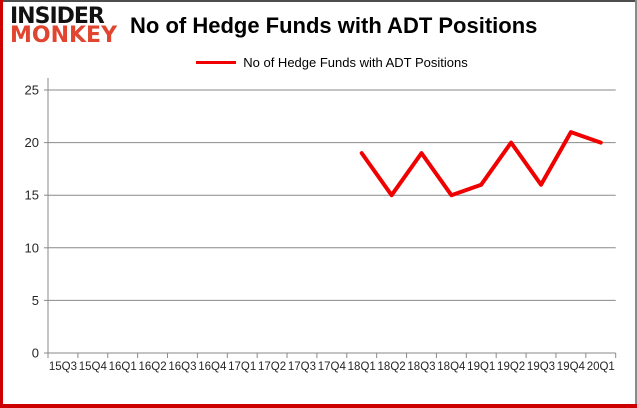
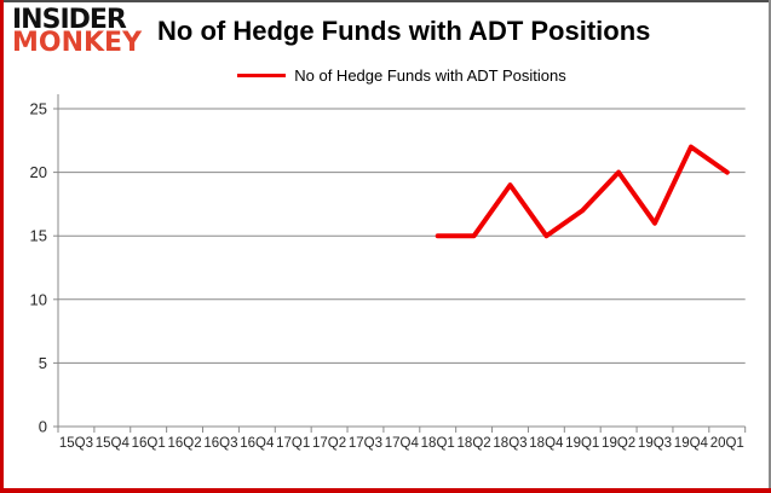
18Q1: 19 -> 15
19Q1: 16 -> 17
19Q4: 21 -> 22
